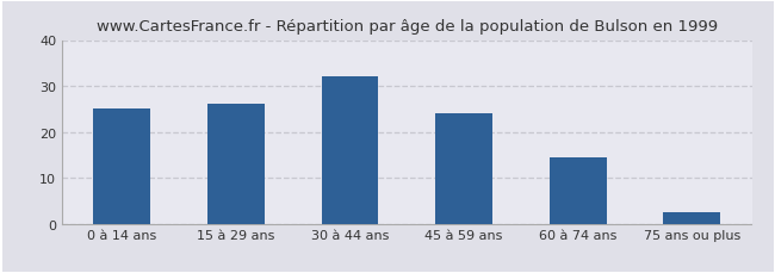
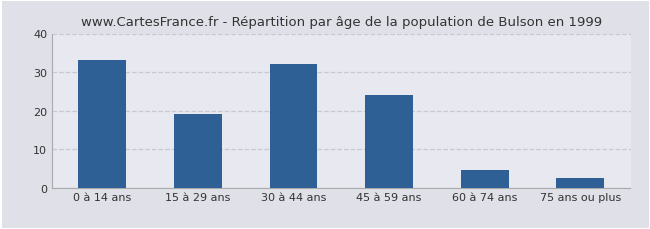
0 à 14 ans: 25.0 -> 33.0
15 à 29 ans: 26.0 -> 19.0
60 à 74 ans: 14.5 -> 4.5
